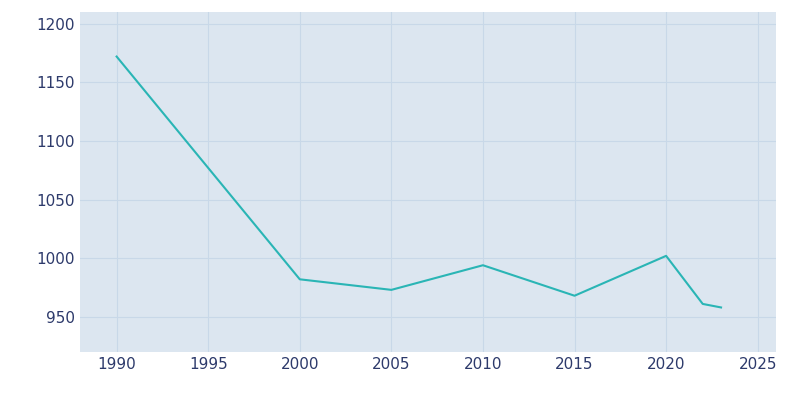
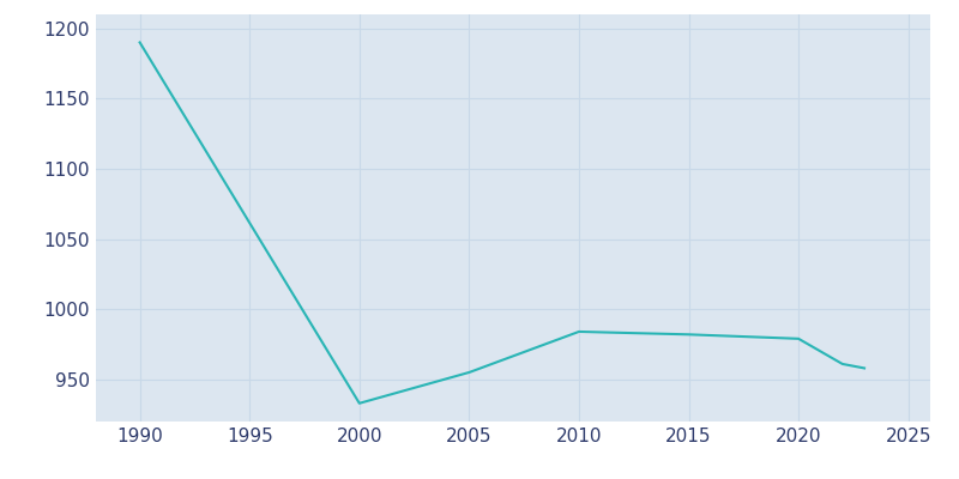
1990: 1172 -> 1190
2000: 982 -> 933
2005: 973 -> 955
2010: 994 -> 984
2015: 968 -> 982
2020: 1002 -> 979
